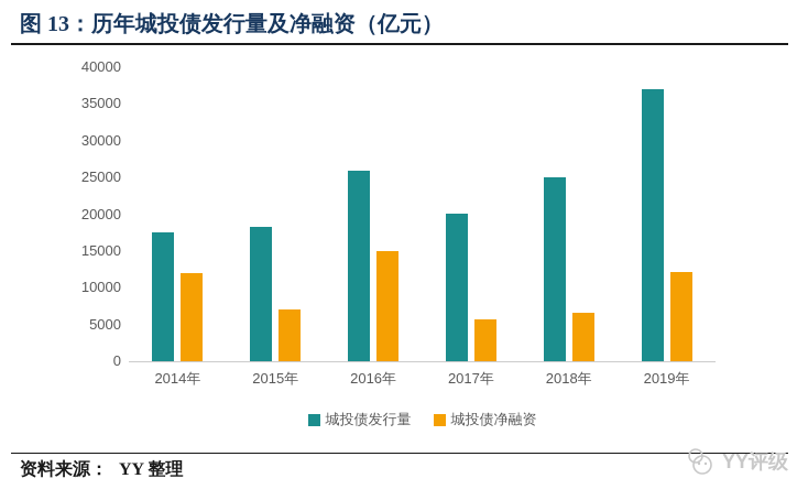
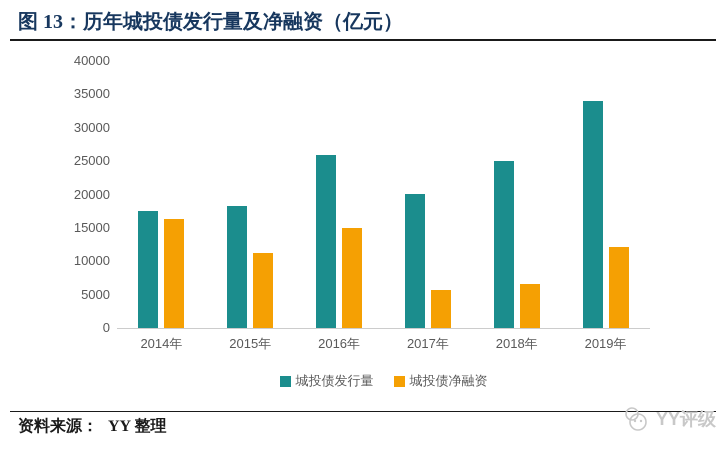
城投债净融资/2014年: 12000 -> 16000
城投债净融资/2015年: 7000 -> 11000
城投债发行量/2019年: 37000 -> 34000
